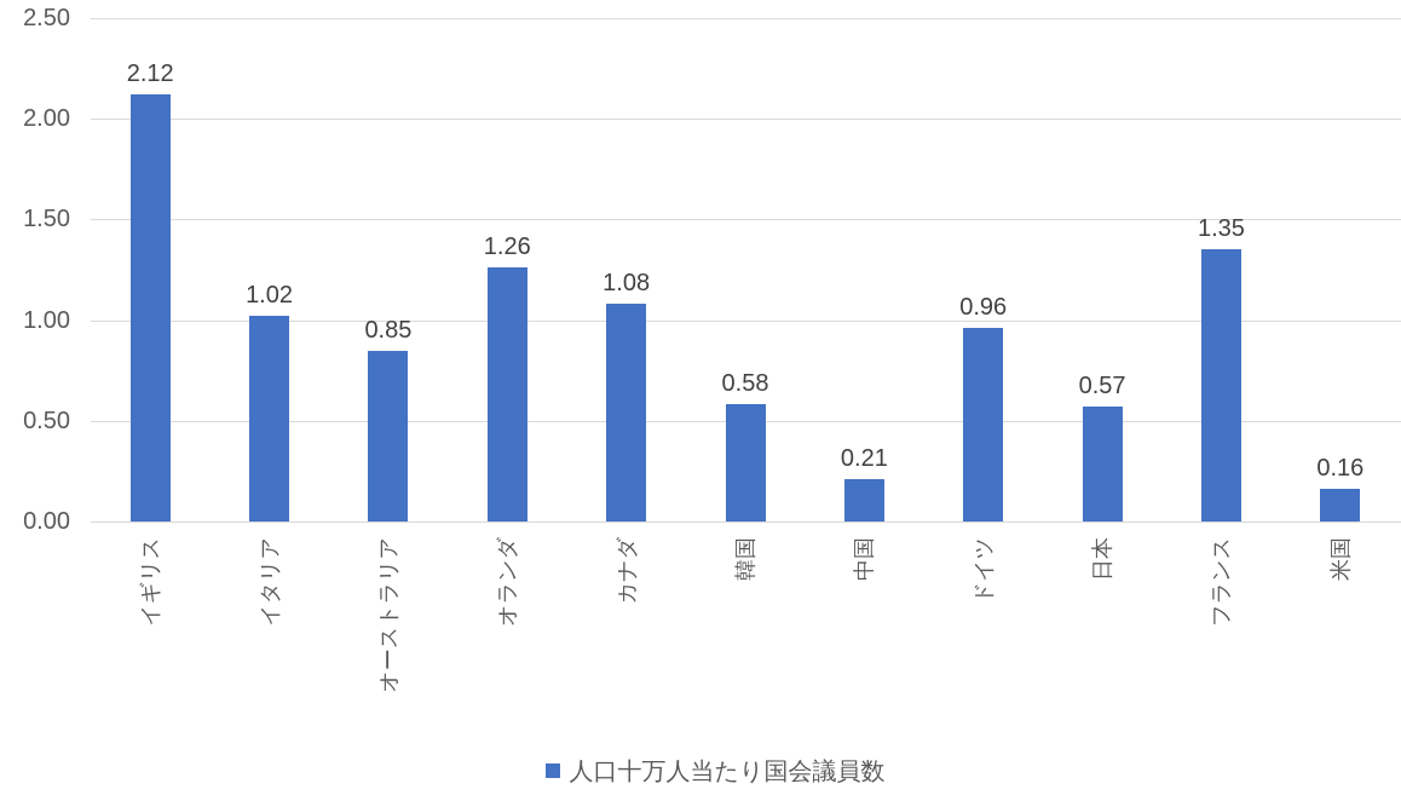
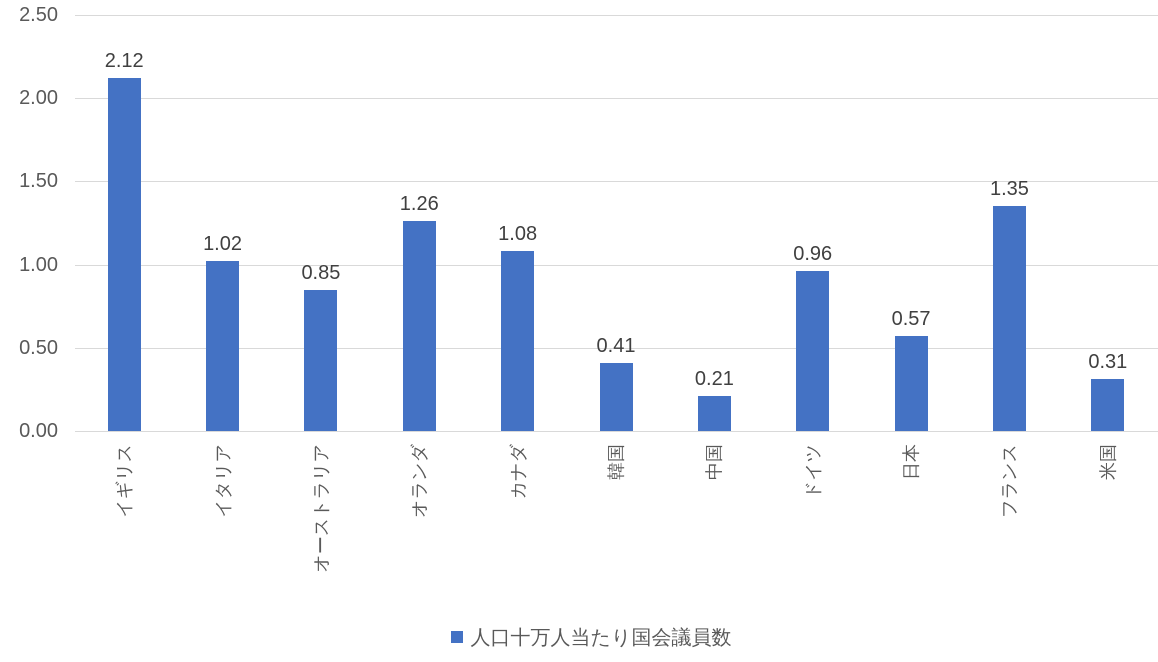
韓国: 0.58 -> 0.41
米国: 0.16 -> 0.31
